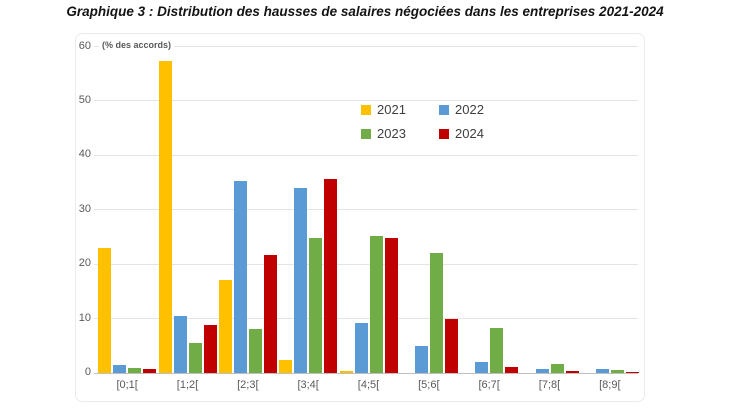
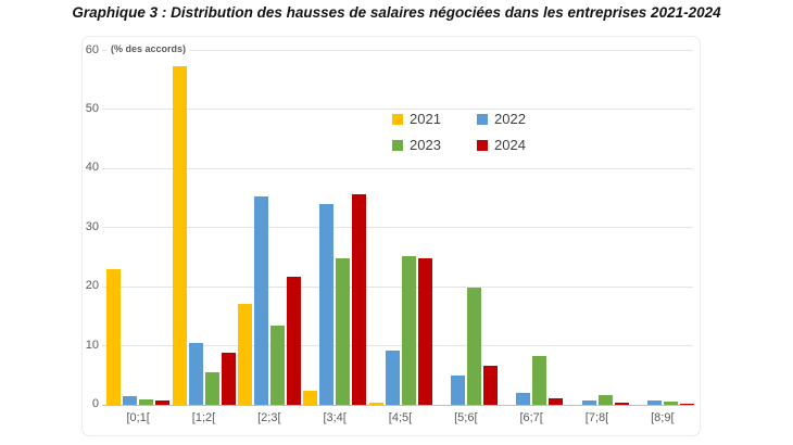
2023/[2;3[: 8 -> 13
2023/[5;6[: 22 -> 20
2024/[5;6[: 10 -> 7
